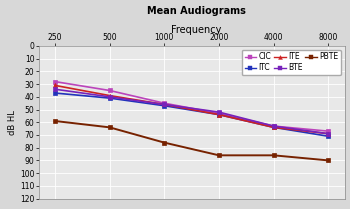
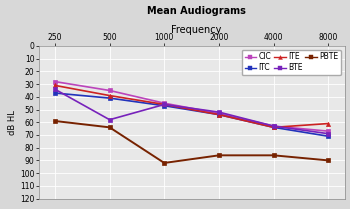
BTE/500: 40 -> 58
PBTE/1000: 76 -> 92
ITE/8000: 69 -> 61
